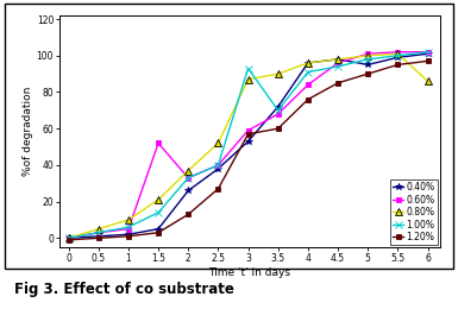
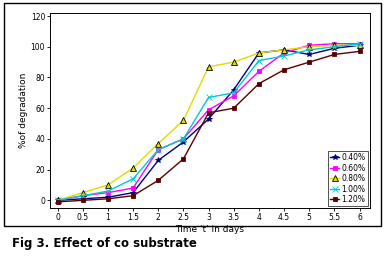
0.60%/1.5: 52 -> 8
1.00%/3: 93 -> 67
0.80%/6: 86 -> 101
